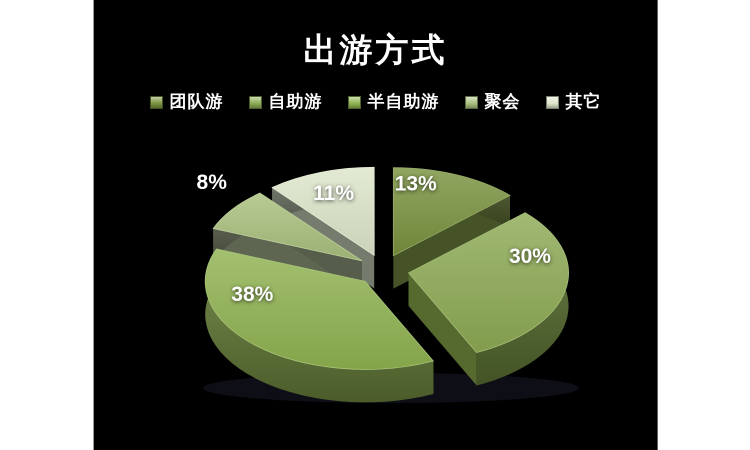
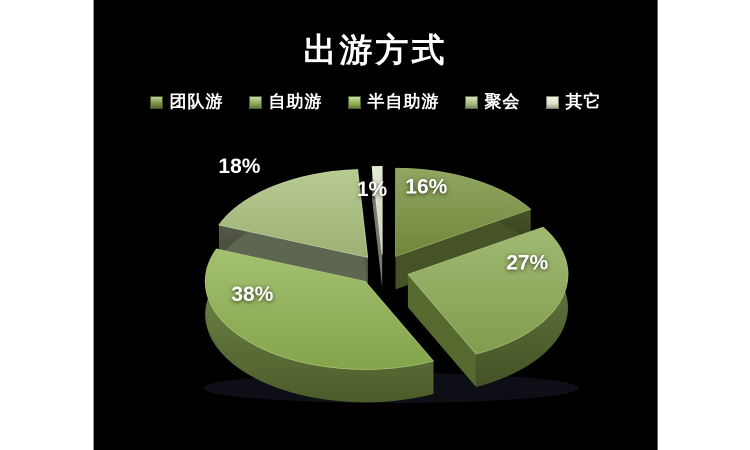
团队游: 13% -> 16%
自助游: 30% -> 27%
聚会: 8% -> 18%
其它: 11% -> 1%
